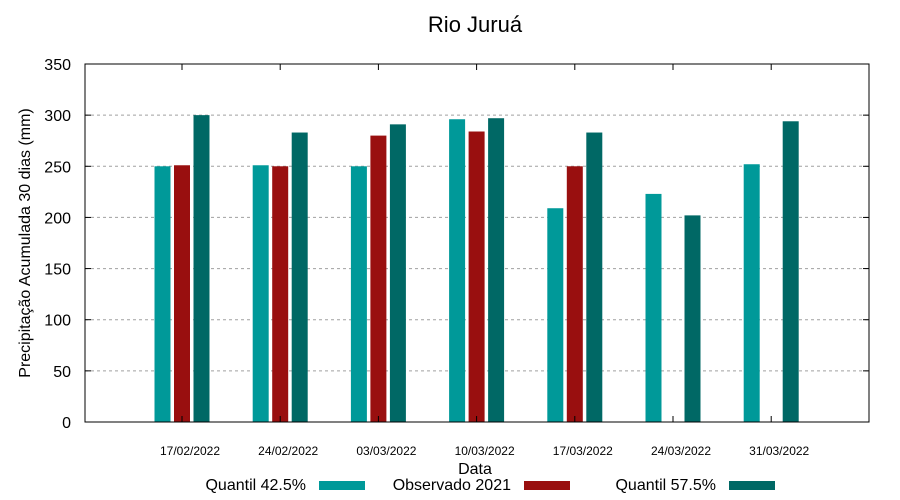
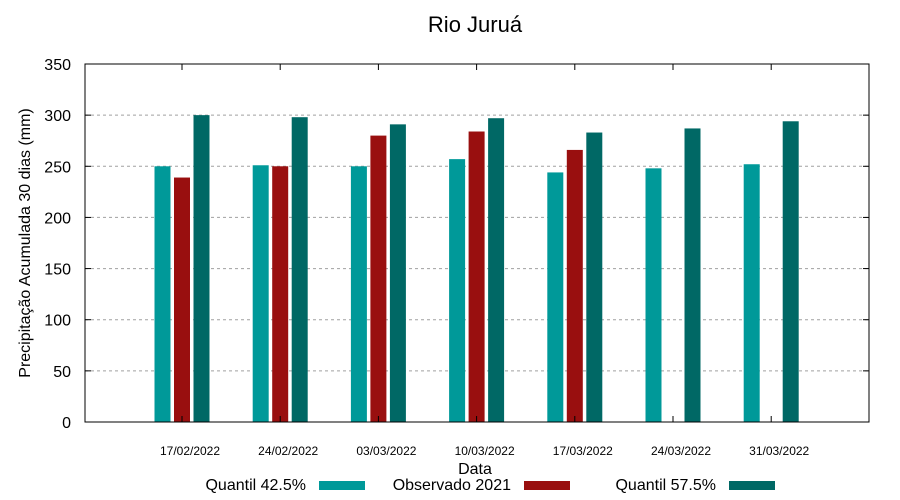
Observado 2021/17/02/2022: 251 -> 239
Quantil 57.5%/24/02/2022: 283 -> 298
Quantil 42.5%/10/03/2022: 296 -> 257
Quantil 42.5%/17/03/2022: 209 -> 244
Observado 2021/17/03/2022: 250 -> 266
Quantil 42.5%/24/03/2022: 223 -> 248
Quantil 57.5%/24/03/2022: 202 -> 287
